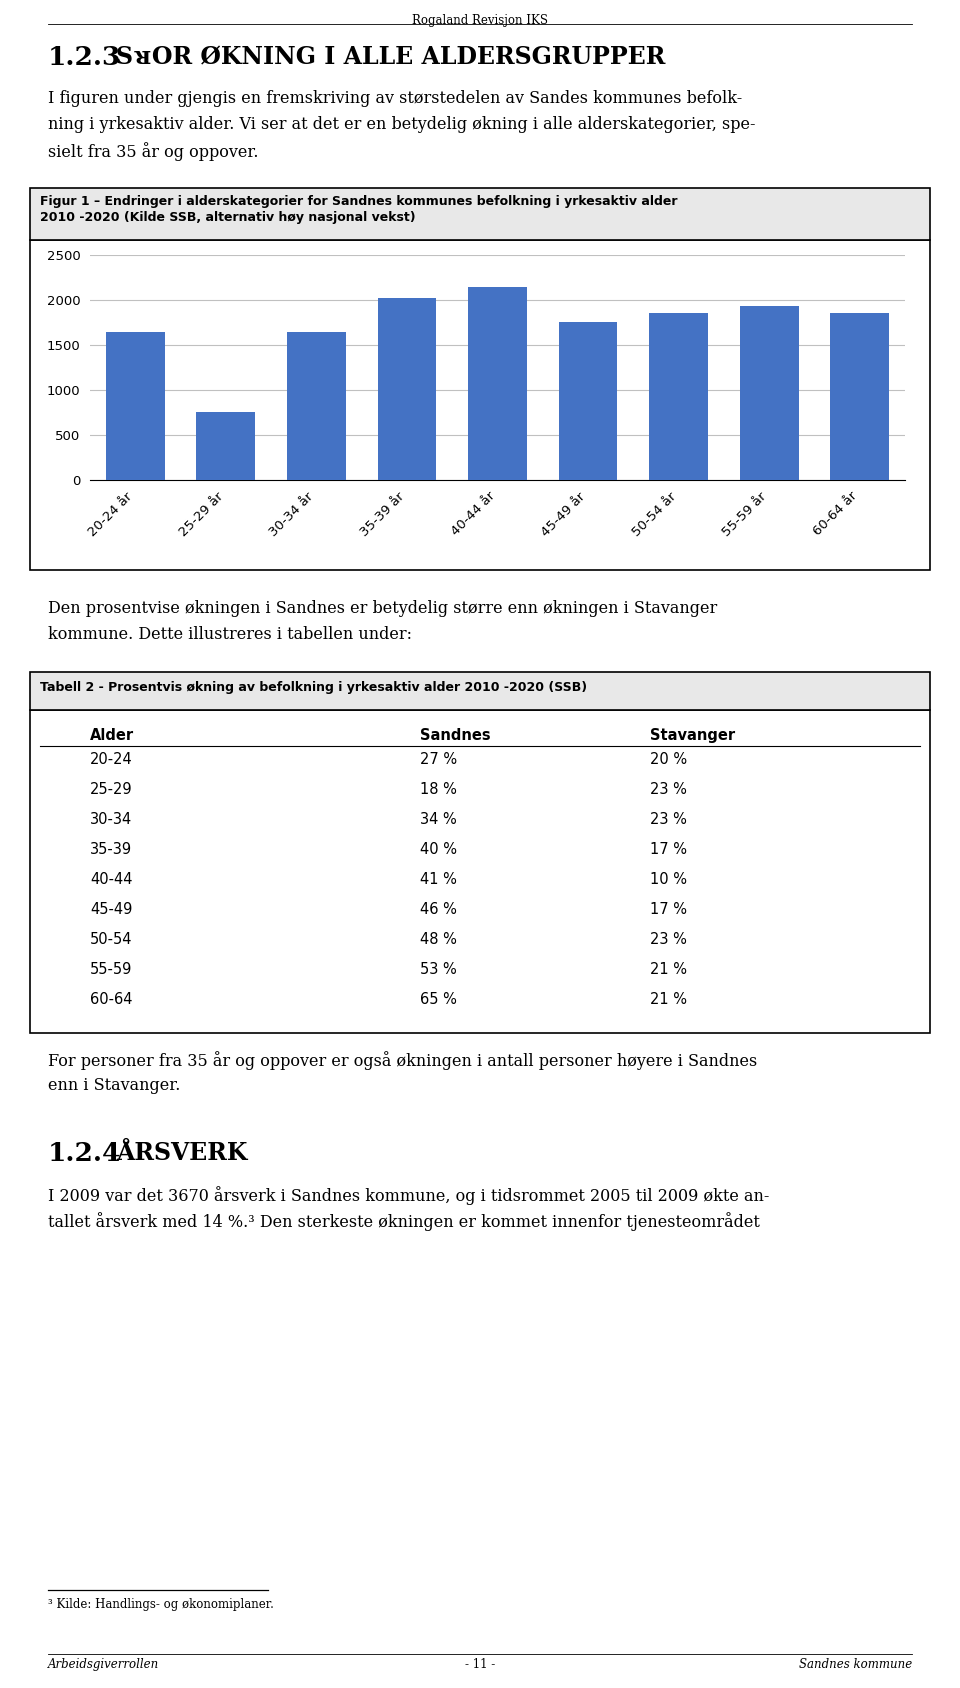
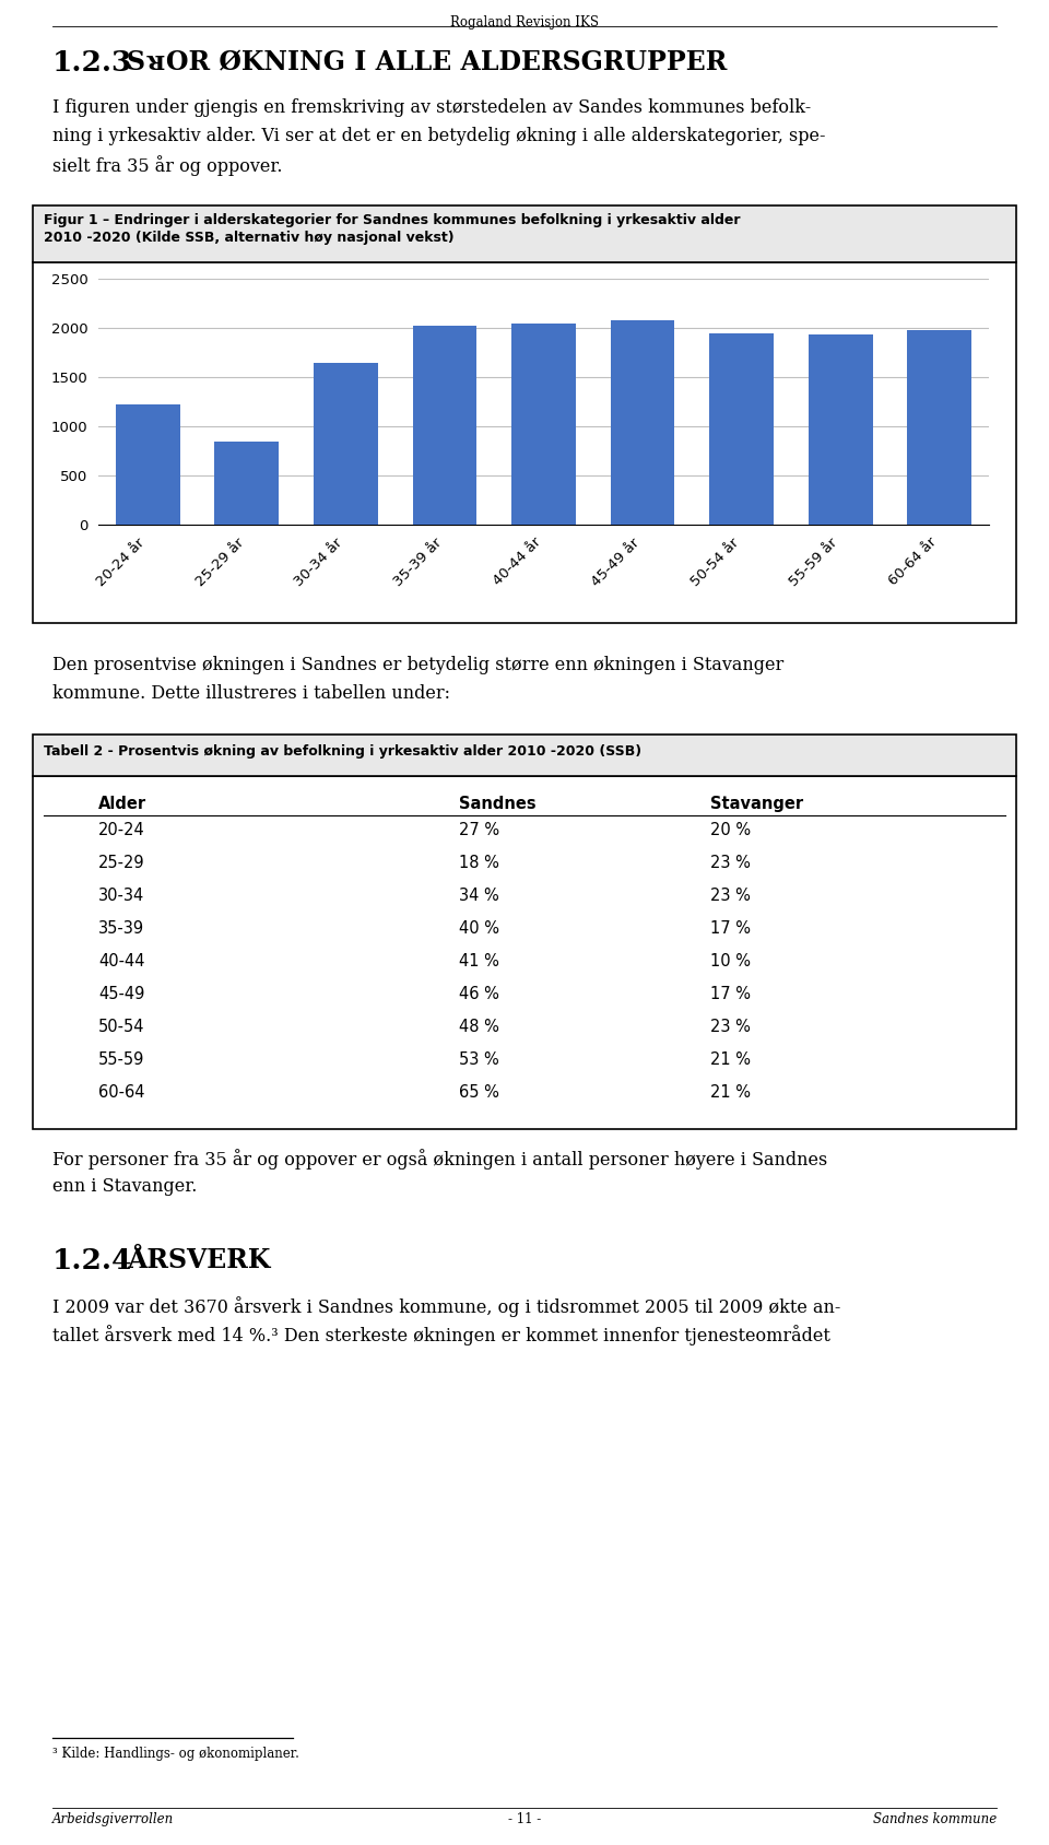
20-24 år: 1640 -> 1220
25-29 år: 760 -> 840
40-44 år: 2140 -> 2050
45-49 år: 1760 -> 2080
50-54 år: 1860 -> 1940
60-64 år: 1860 -> 1980
